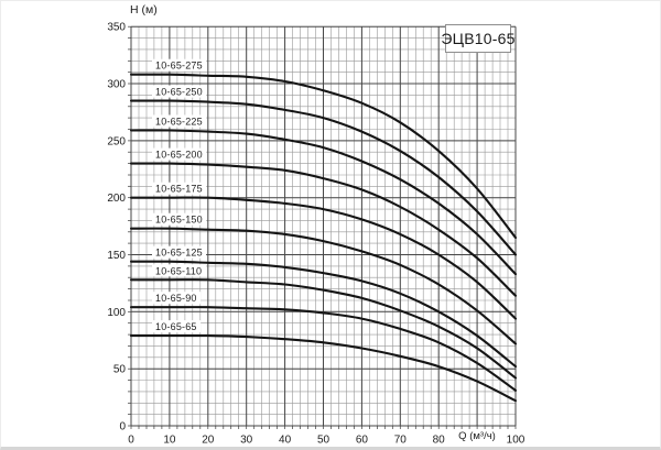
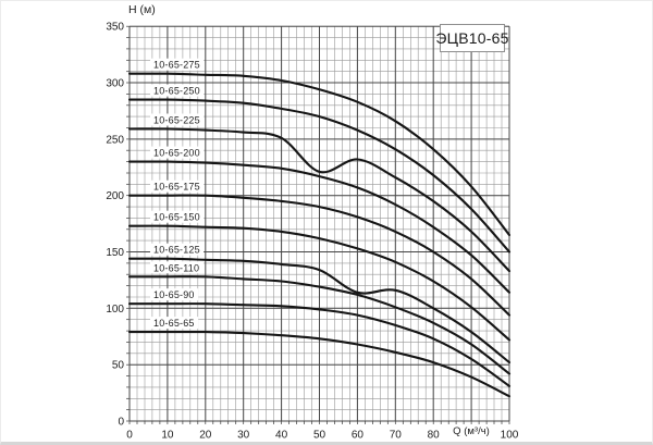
10-65-225/50: 244 -> 221
10-65-125/60: 127 -> 114
